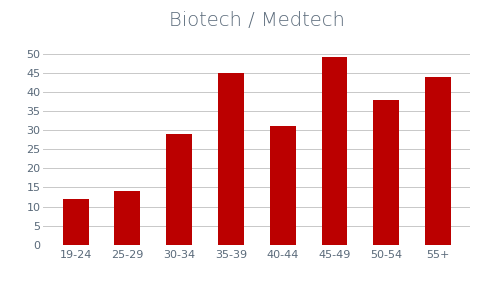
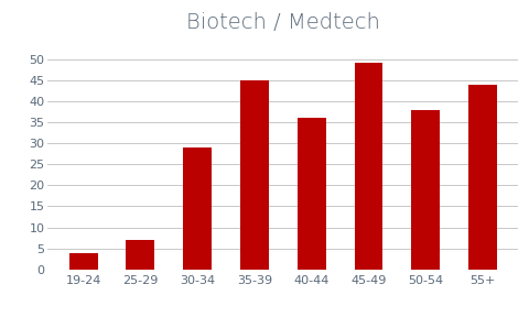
19-24: 12 -> 4
25-29: 14 -> 7
40-44: 31 -> 36
